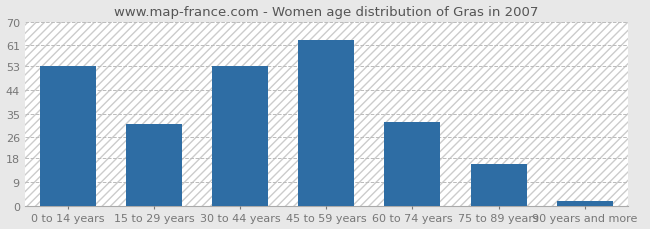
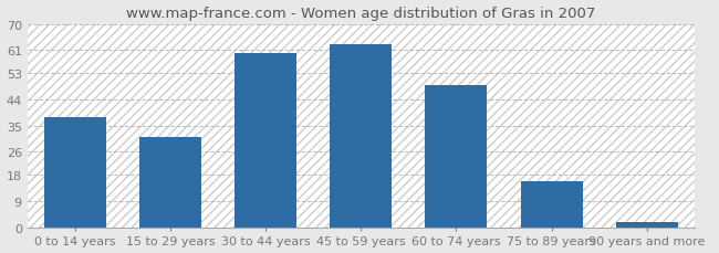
0 to 14 years: 53 -> 38
30 to 44 years: 53 -> 60
60 to 74 years: 32 -> 49
